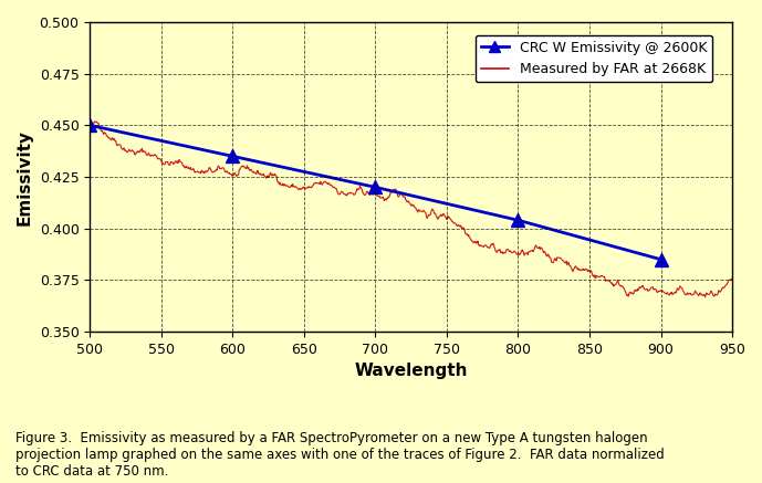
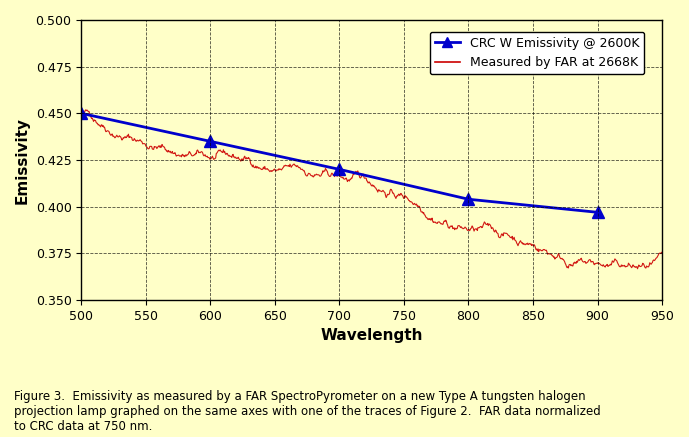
CRC W Emissivity @ 2600K/900: 0.385 -> 0.397
